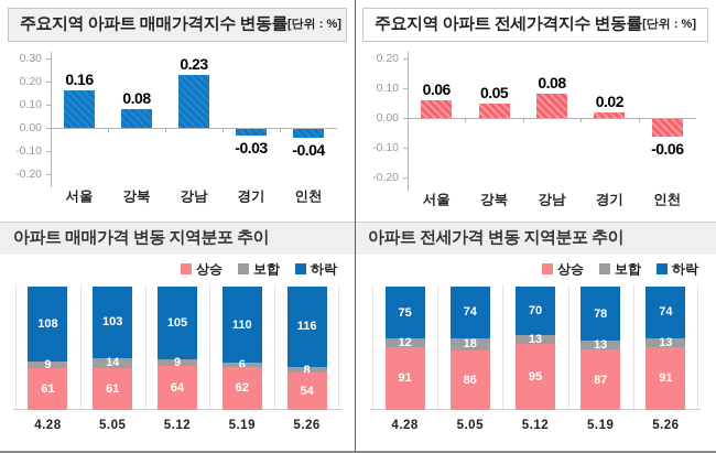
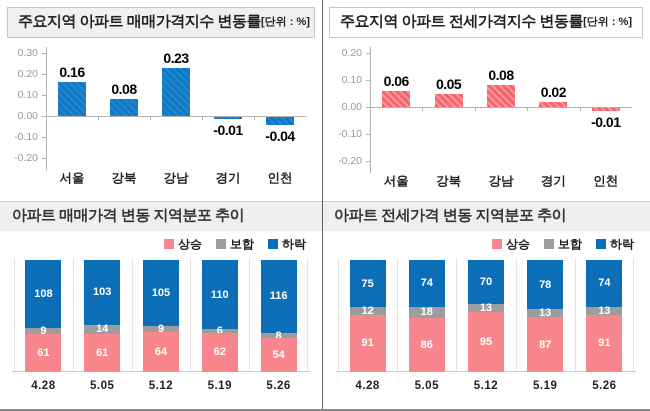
주요지역 아파트 매매가격지수 변동률/경기: -0.03 -> -0.01
주요지역 아파트 전세가격지수 변동률/인천: -0.06 -> -0.01
